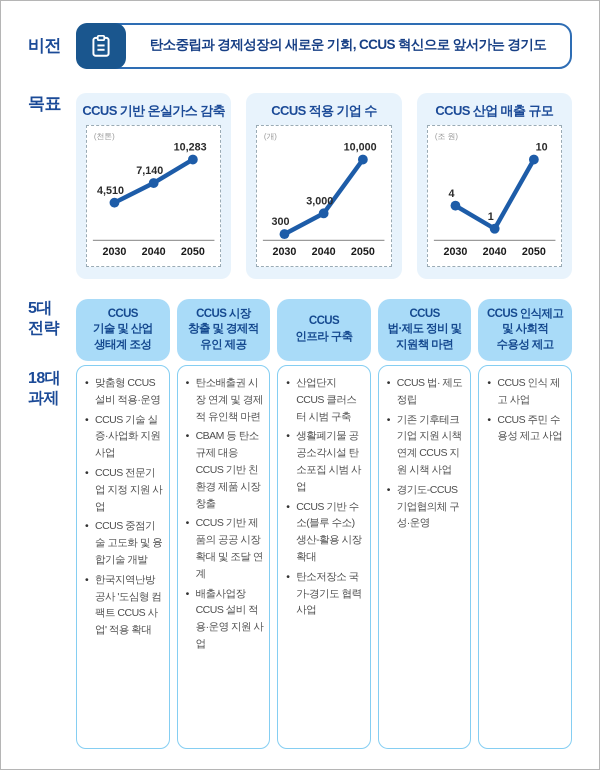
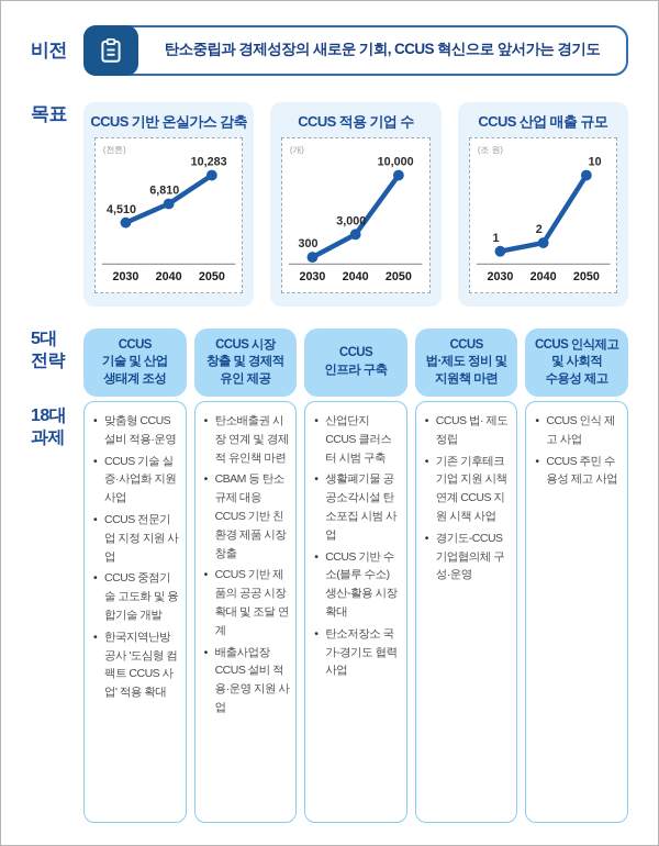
CCUS 기반 온실가스 감축/2040: 7,140 -> 6,810
CCUS 산업 매출 규모/2030: 4 -> 1
CCUS 산업 매출 규모/2040: 1 -> 2
